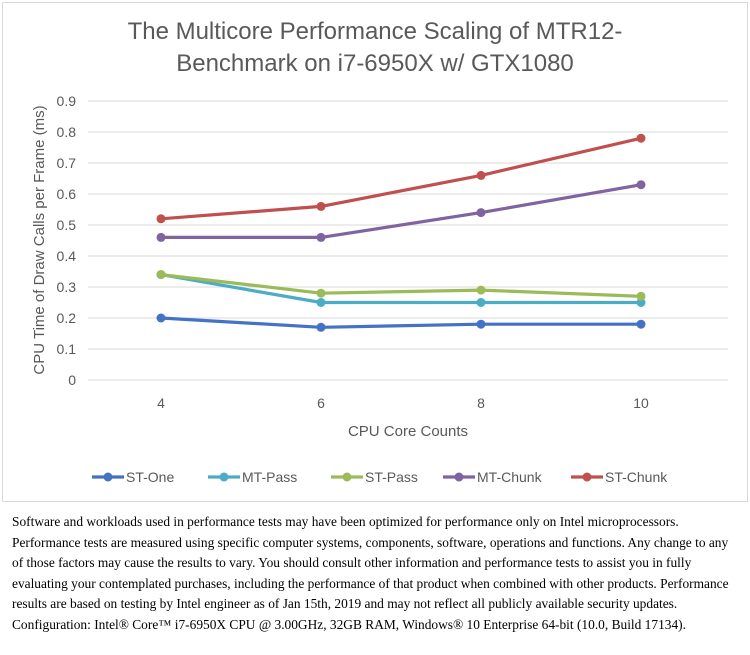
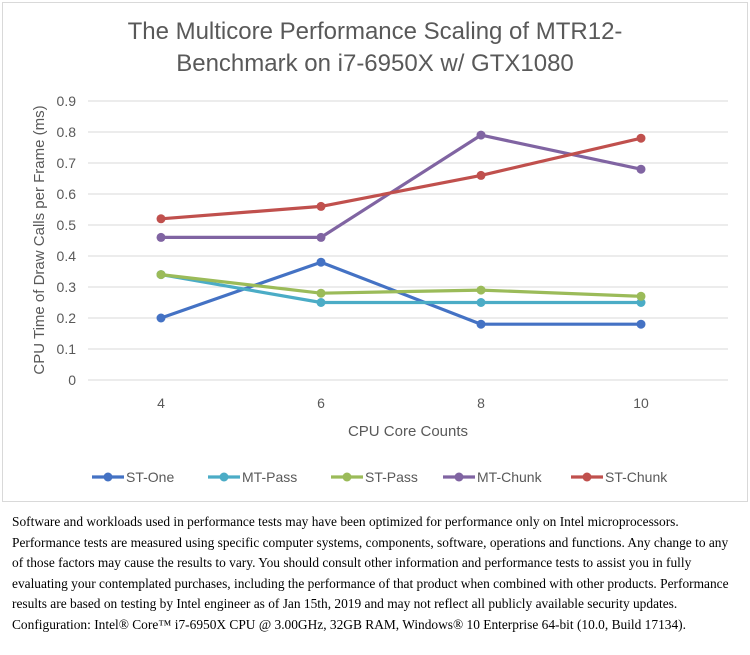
ST-One/6: 0.17 -> 0.38
MT-Chunk/8: 0.54 -> 0.79
MT-Chunk/10: 0.63 -> 0.68
